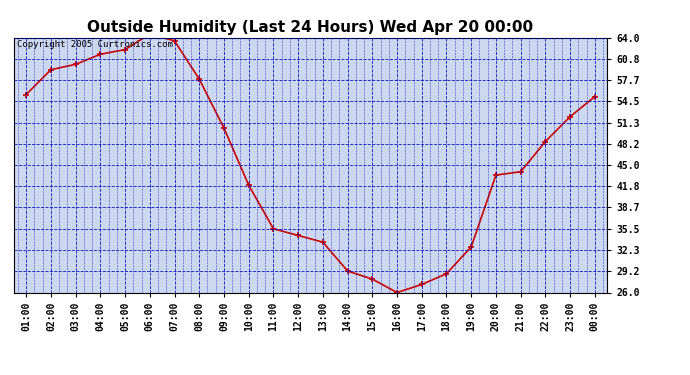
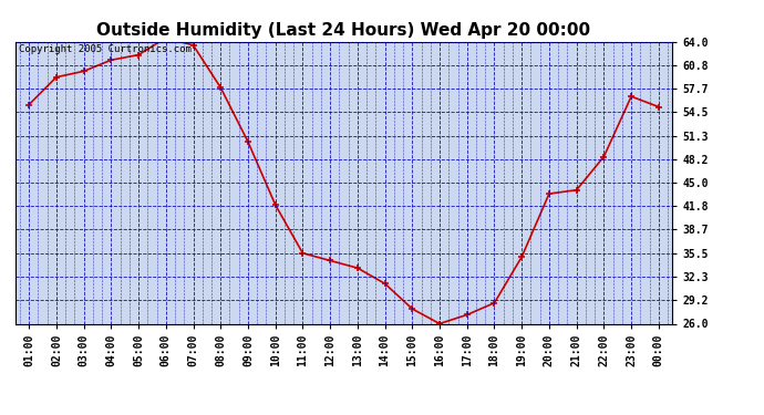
14:00: 29.2 -> 31.4
19:00: 32.8 -> 35.0
23:00: 52.2 -> 56.6
